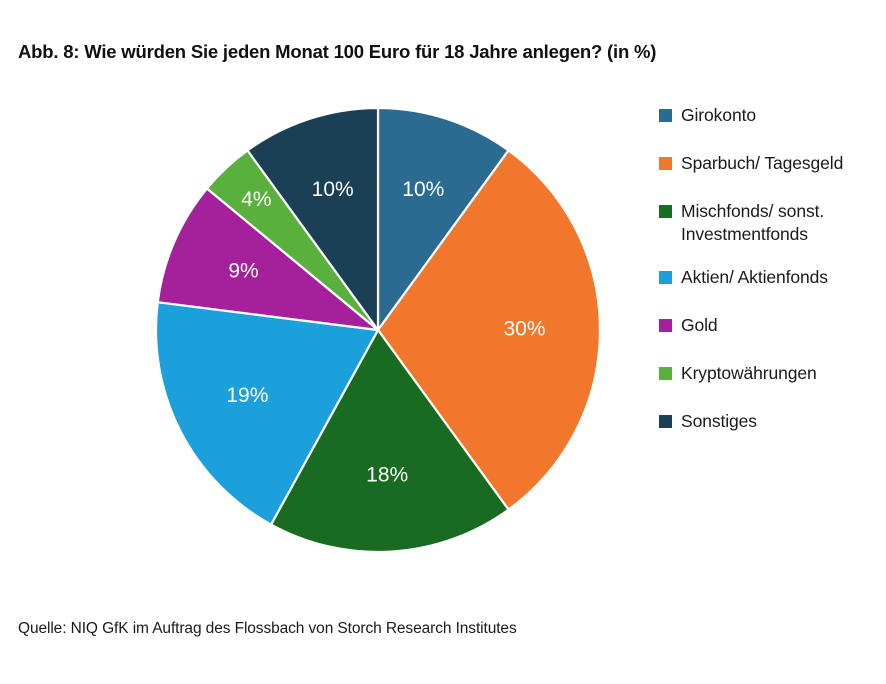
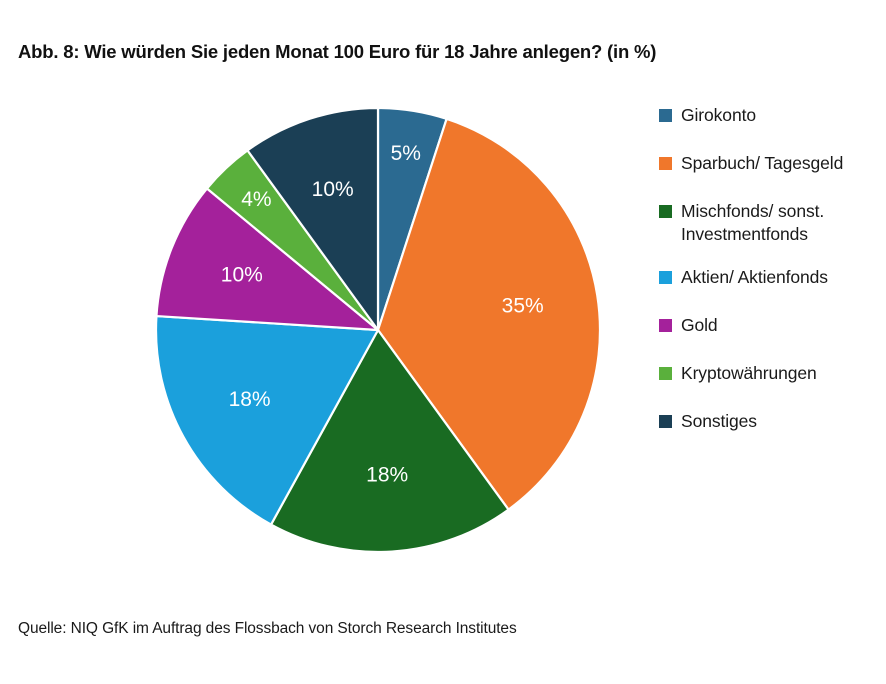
Girokonto: 10% -> 5%
Sparbuch/ Tagesgeld: 30% -> 35%
Aktien/ Aktienfonds: 19% -> 18%
Gold: 9% -> 10%
